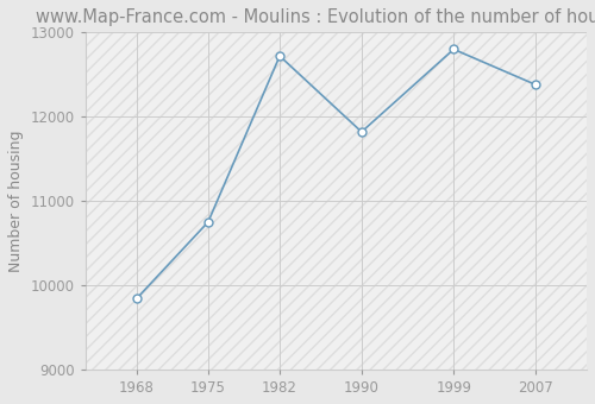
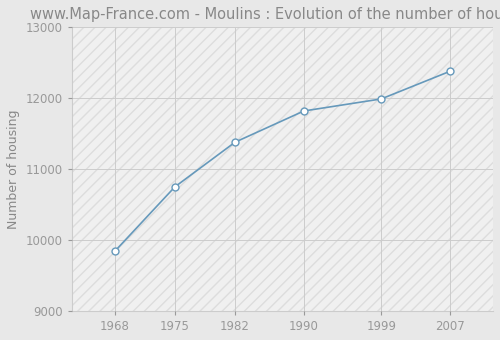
1982: 12720 -> 11380
1999: 12800 -> 11990
